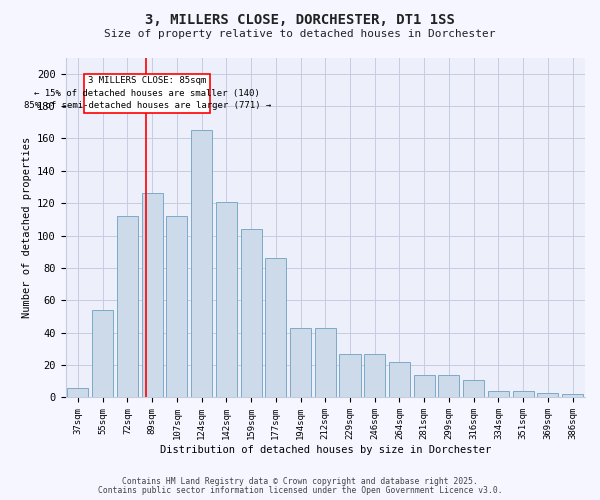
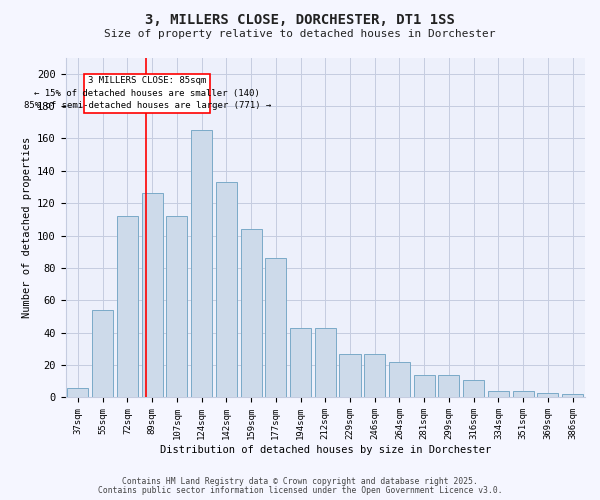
142sqm: 121 -> 133
